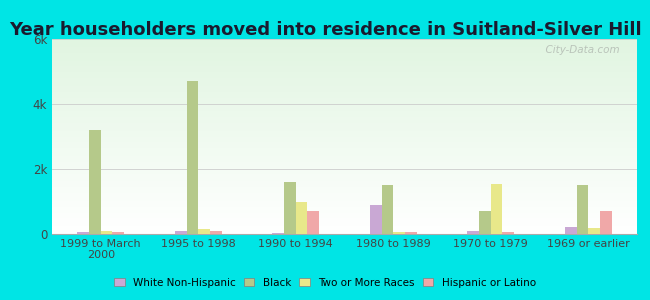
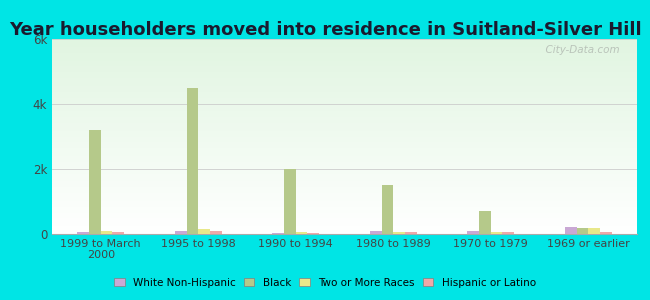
Black/1995 to 1998: 4.7k -> 4.5k
Black/1990 to 1994: 1.6k -> 2.0k
Two or More Races/1990 to 1994: 1.00k -> 0.05k
Hispanic or Latino/1990 to 1994: 0.70k -> 0.03k
White Non-Hispanic/1980 to 1989: 0.90k -> 0.10k
Two or More Races/1970 to 1979: 1.55k -> 0.05k
Black/1969 or earlier: 1.5k -> 0.2k
Hispanic or Latino/1969 or earlier: 0.70k -> 0.05k
